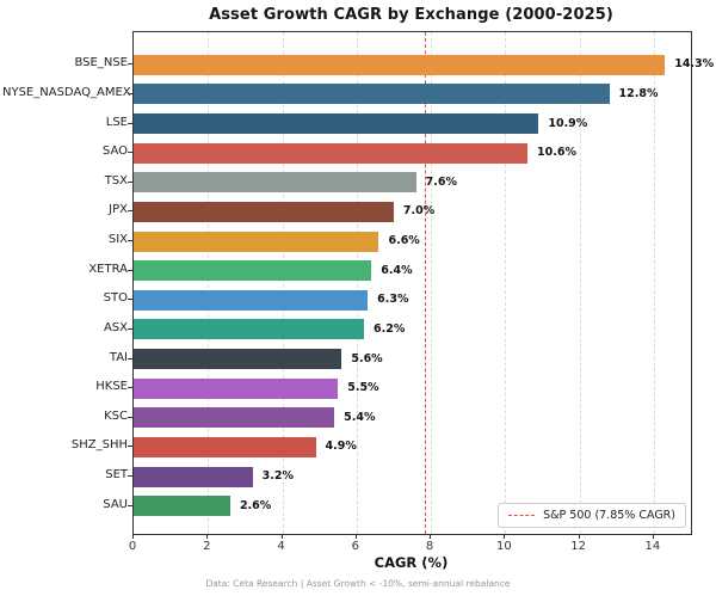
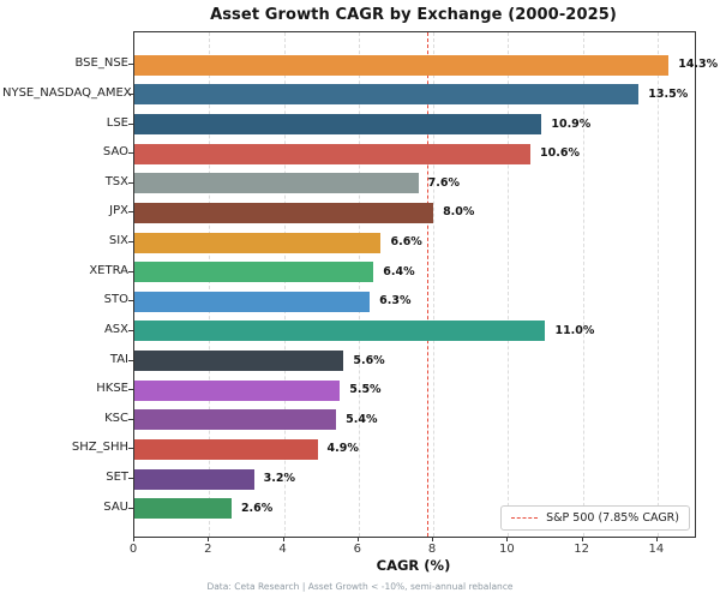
NYSE_NASDAQ_AMEX: 12.8% -> 13.5%
JPX: 7.0% -> 8.0%
ASX: 6.2% -> 11.0%
